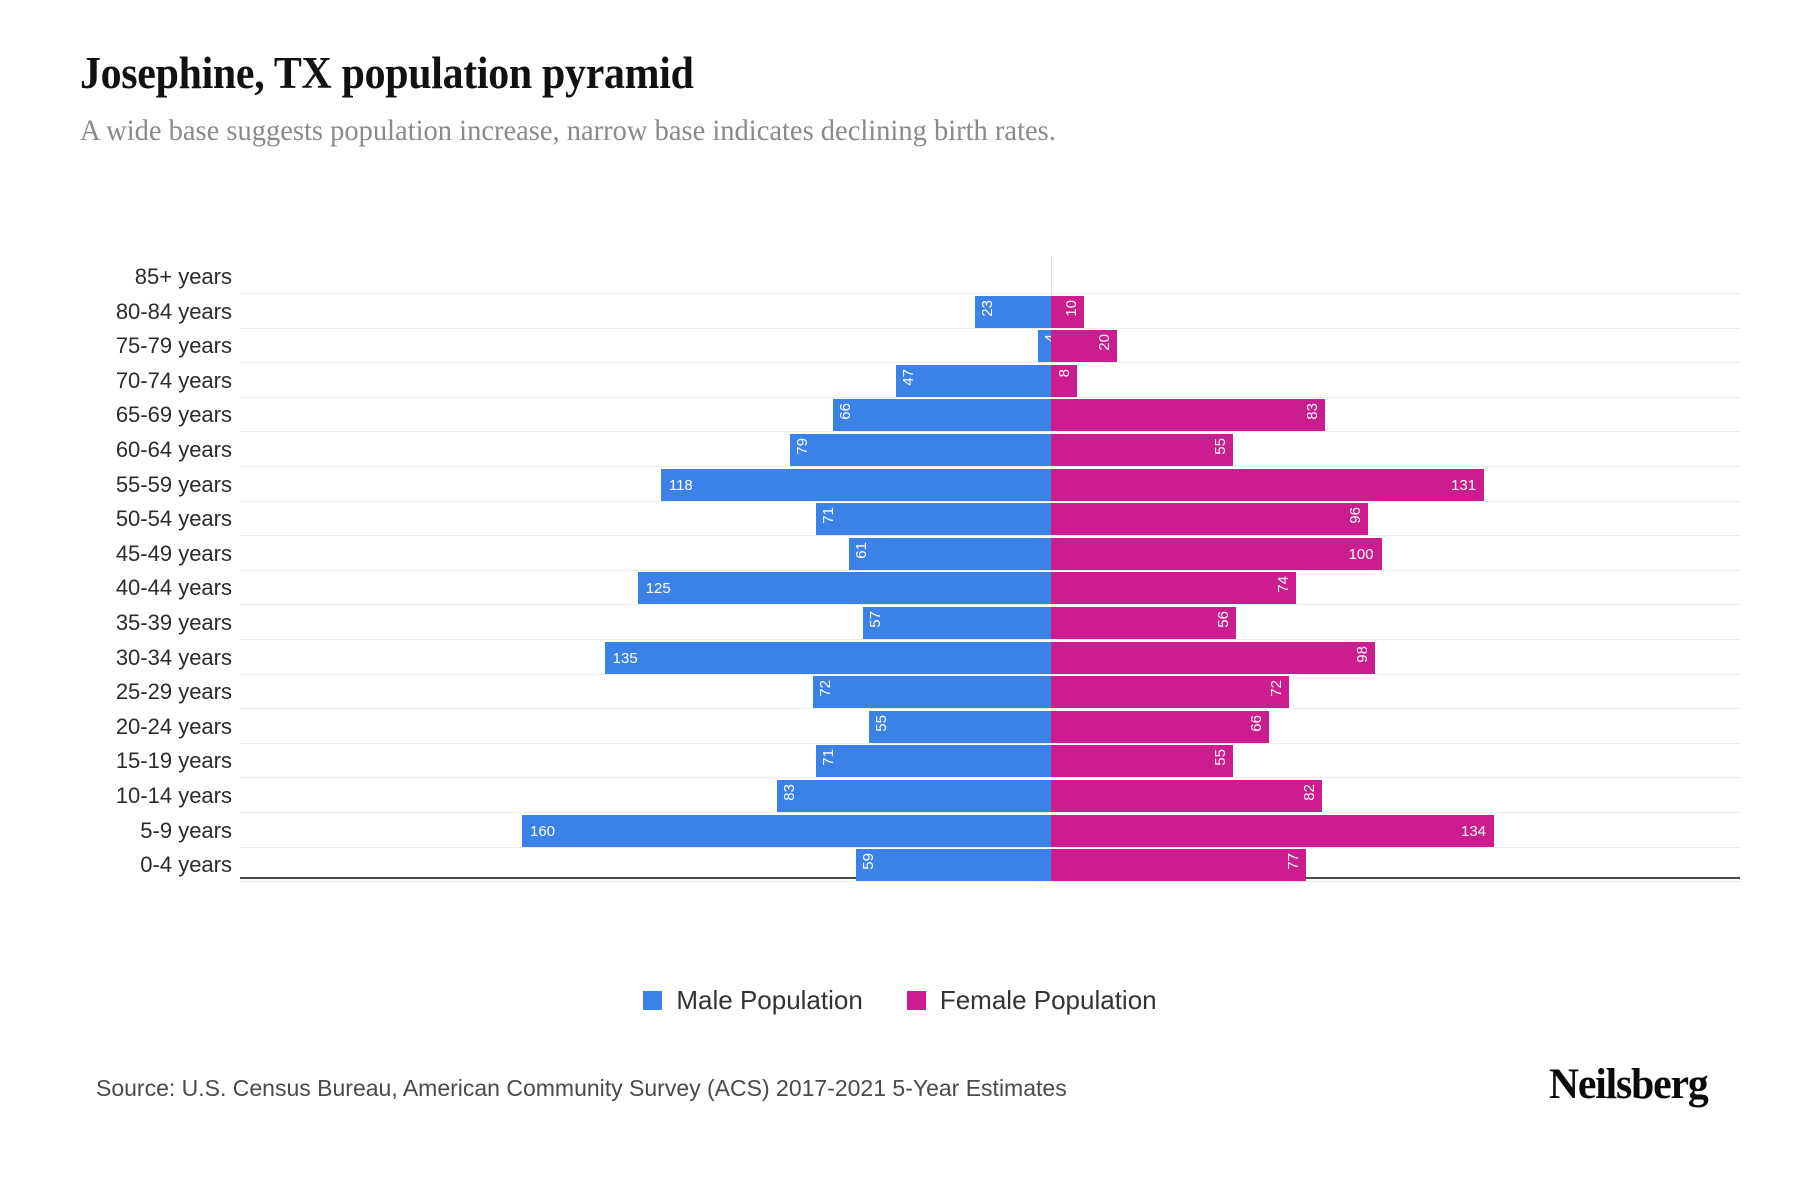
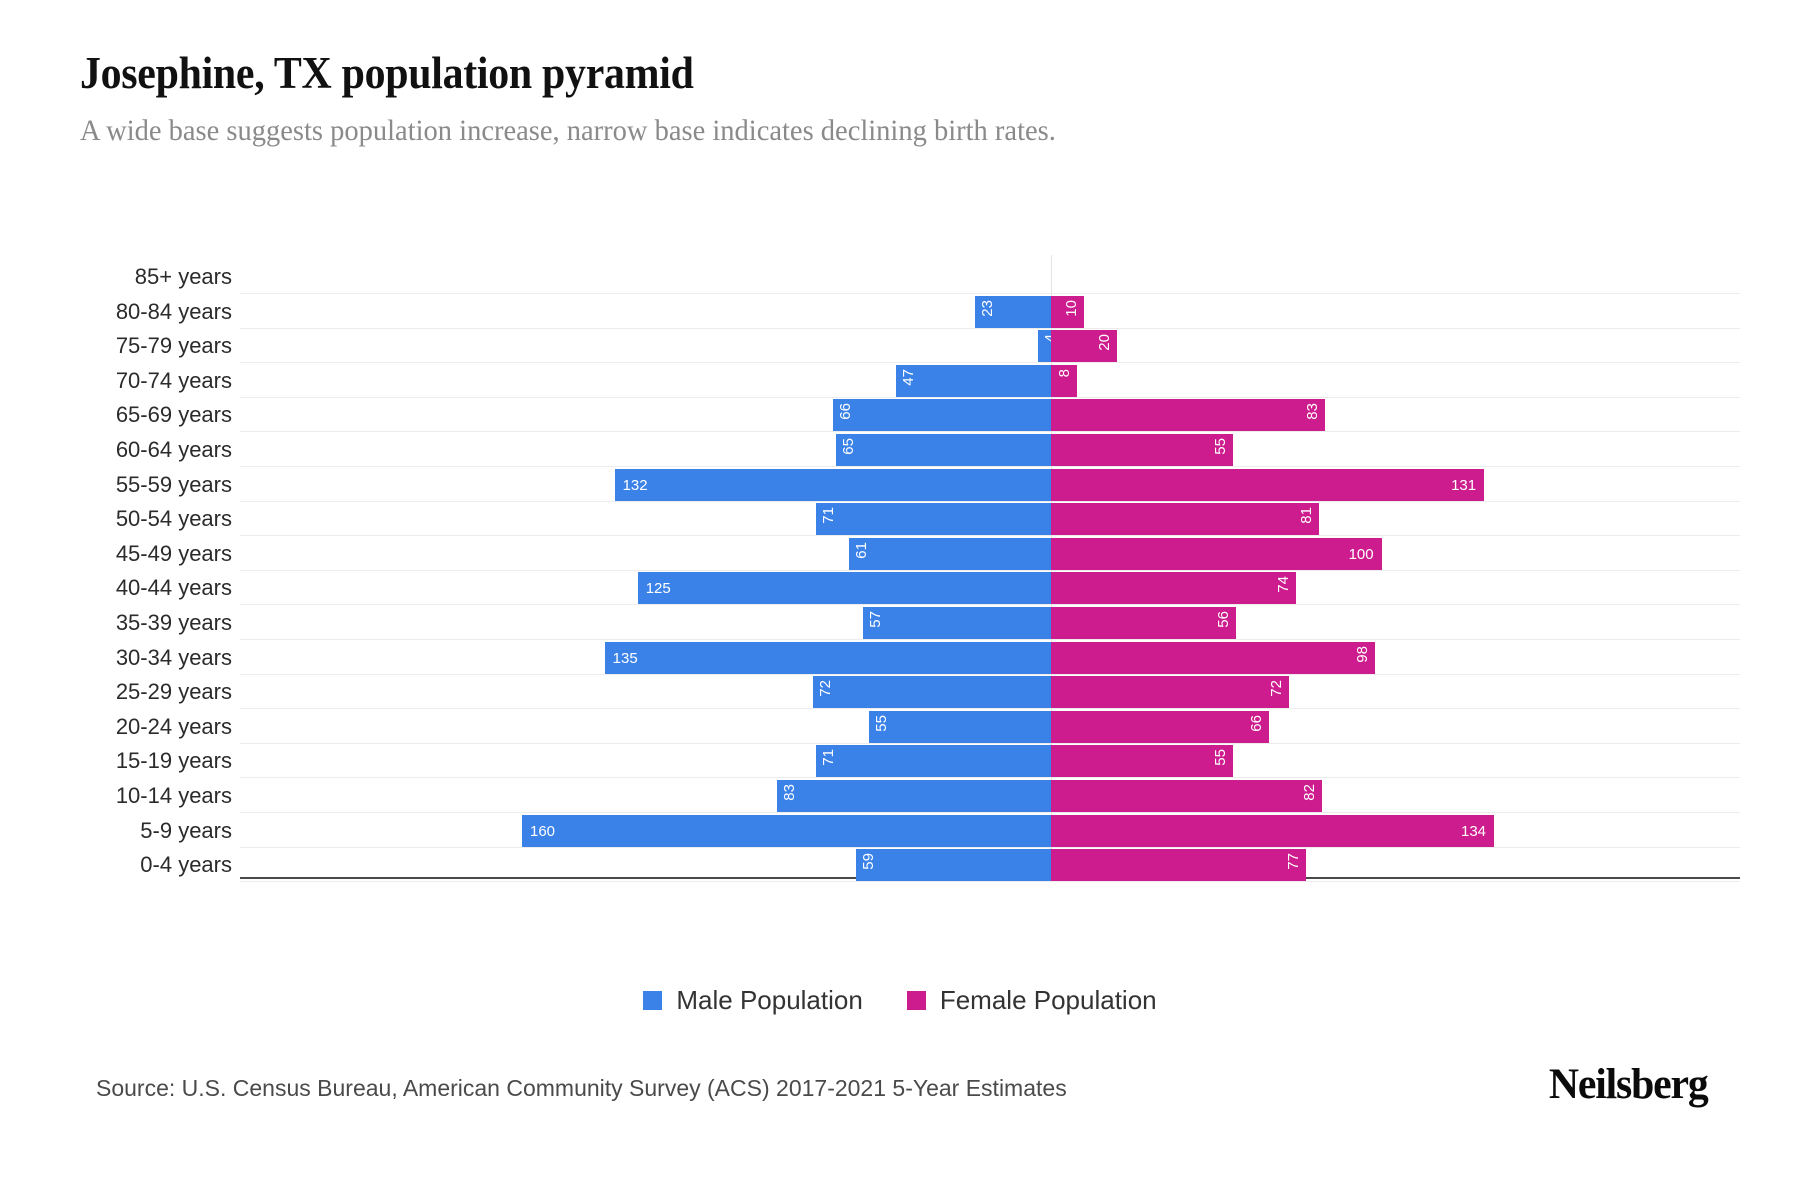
Male Population/60-64 years: 79 -> 65
Male Population/55-59 years: 118 -> 132
Female Population/50-54 years: 96 -> 81
